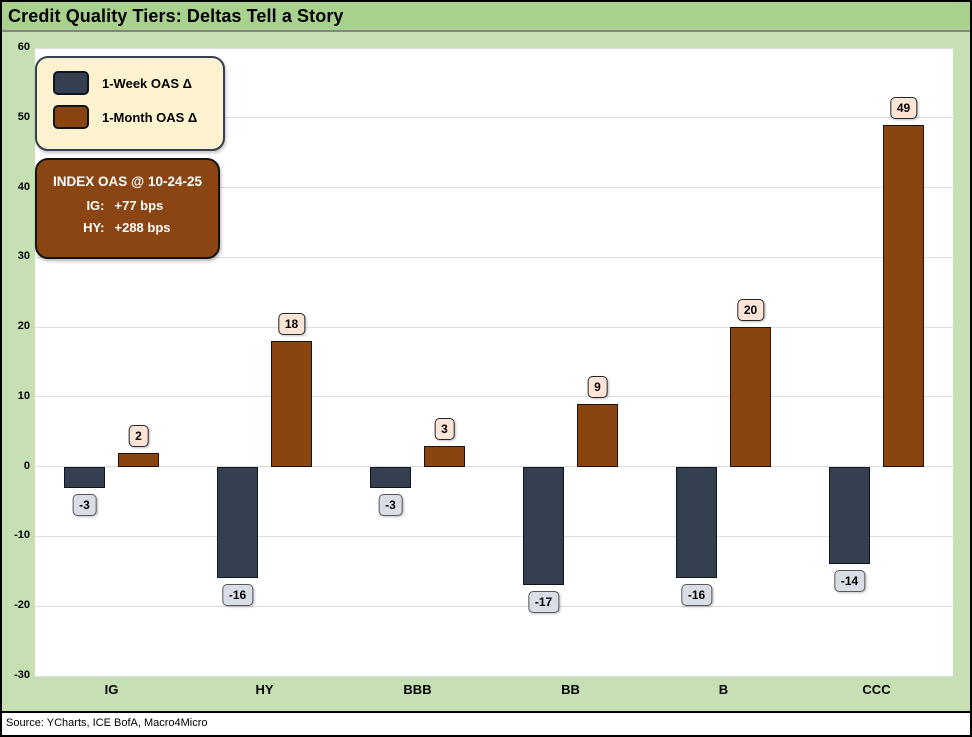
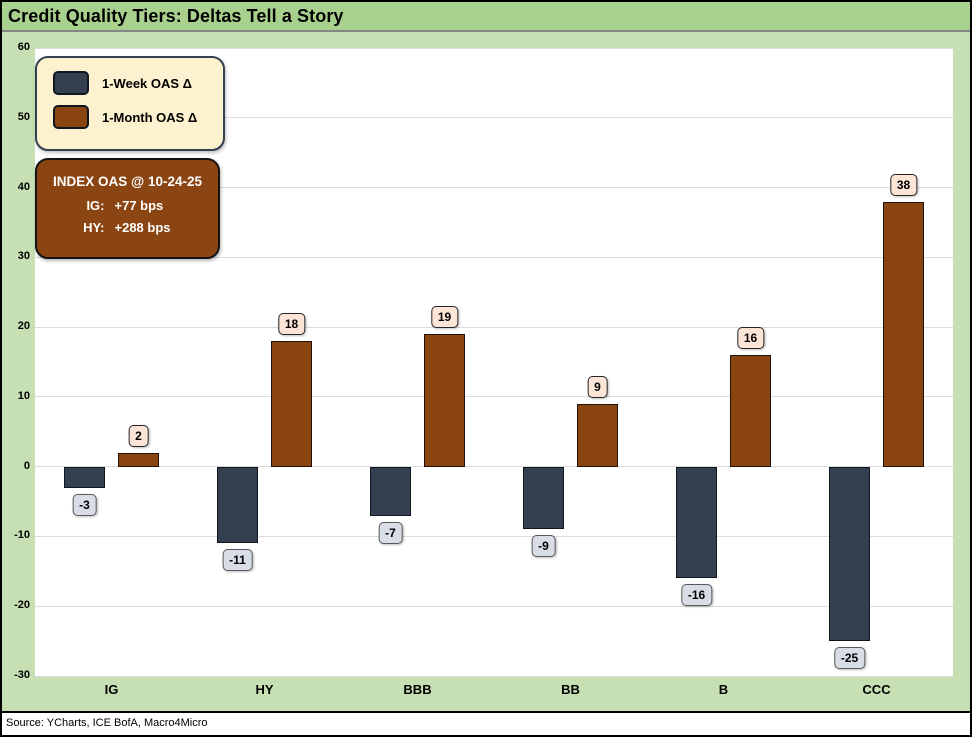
1-Week OAS Δ/HY: -16 -> -11
1-Week OAS Δ/BBB: -3 -> -7
1-Month OAS Δ/BBB: 3 -> 19
1-Week OAS Δ/BB: -17 -> -9
1-Month OAS Δ/B: 20 -> 16
1-Week OAS Δ/CCC: -14 -> -25
1-Month OAS Δ/CCC: 49 -> 38
